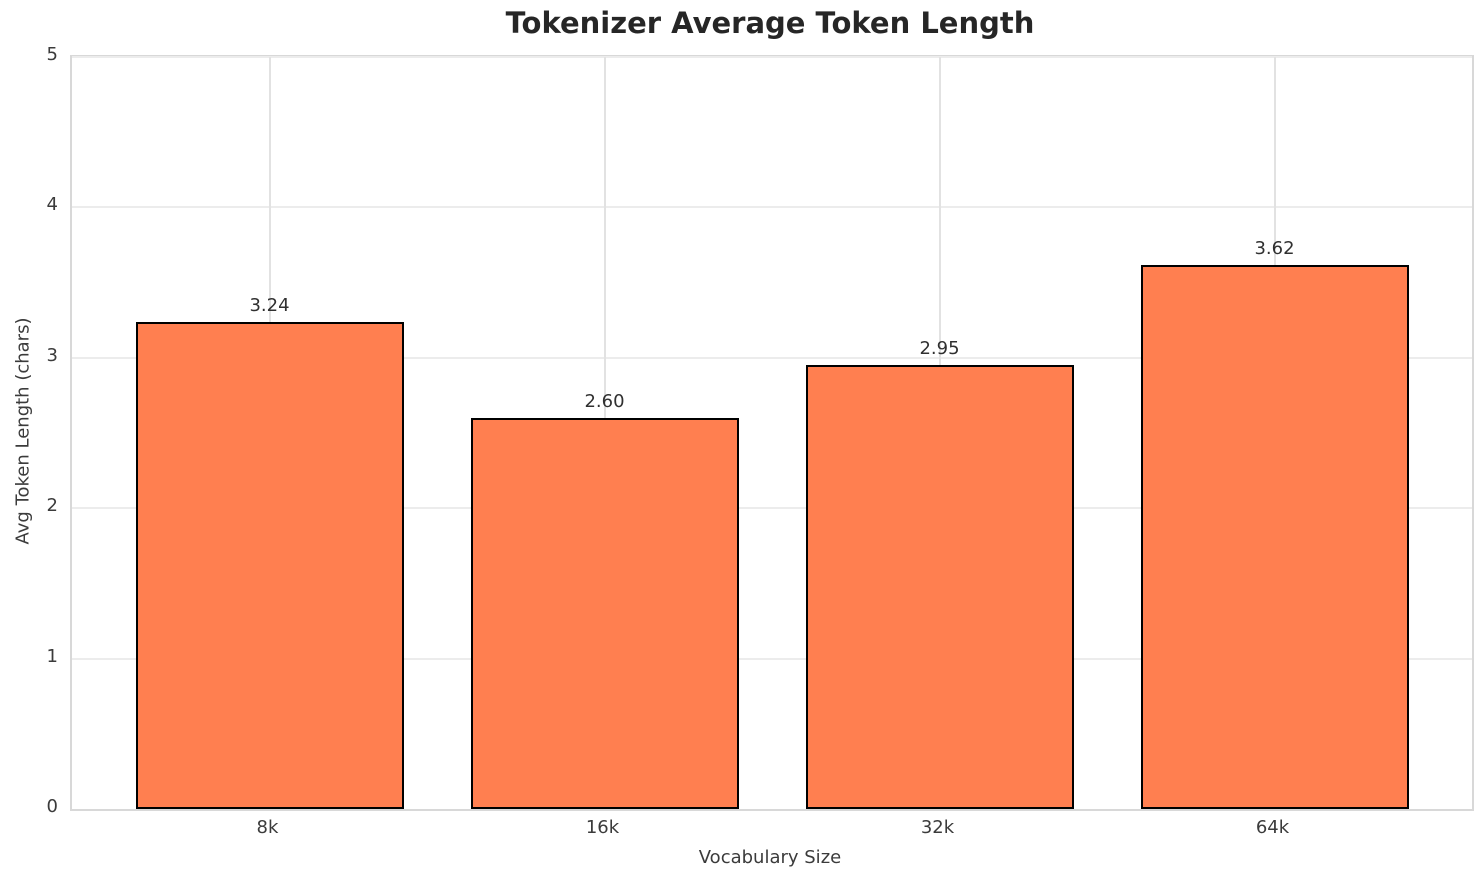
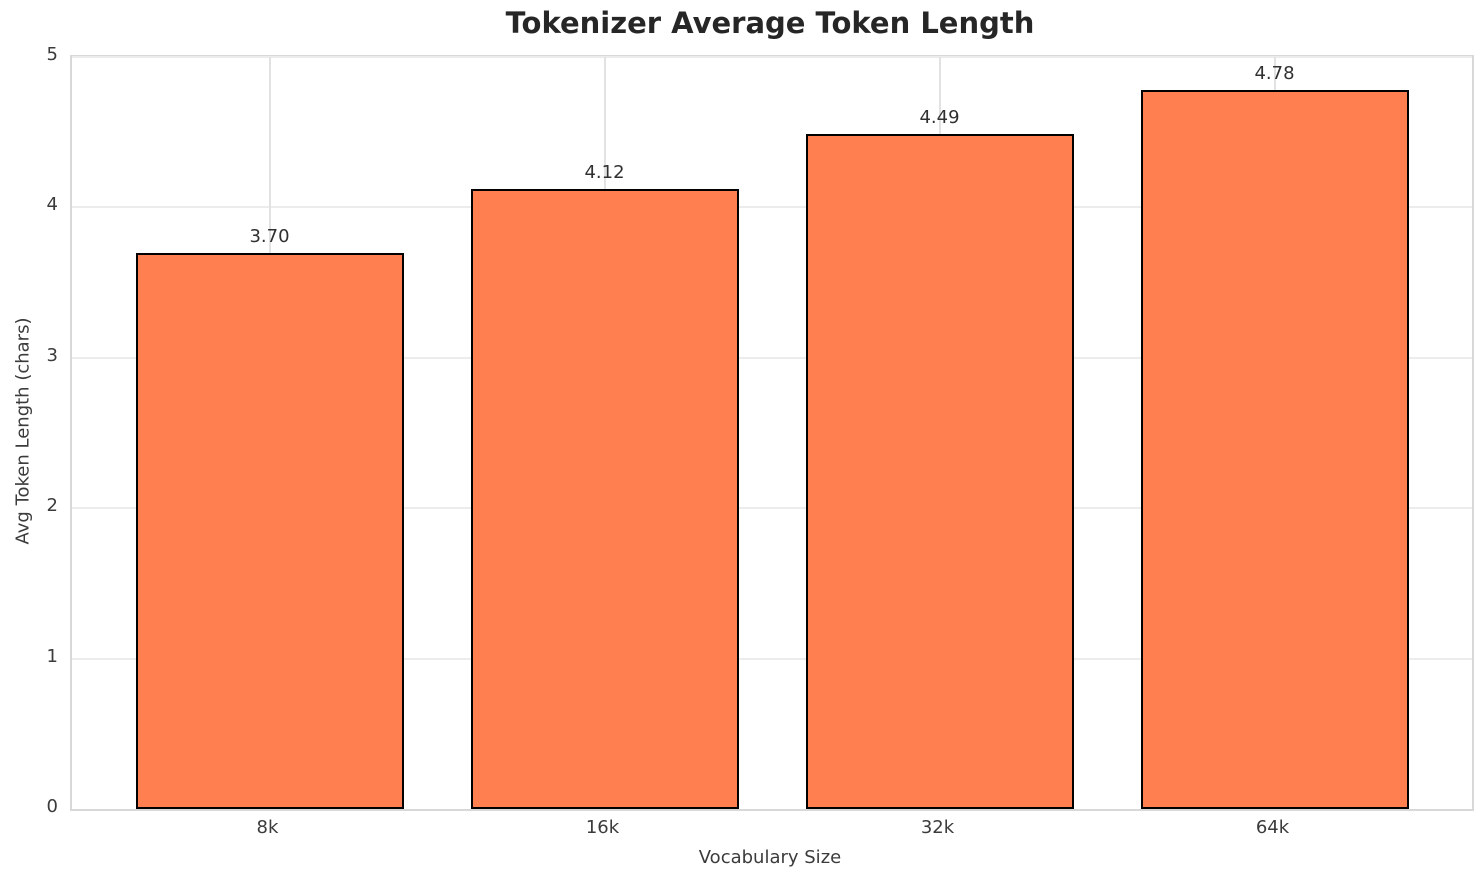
8k: 3.24 -> 3.70
16k: 2.60 -> 4.12
32k: 2.95 -> 4.49
64k: 3.62 -> 4.78
